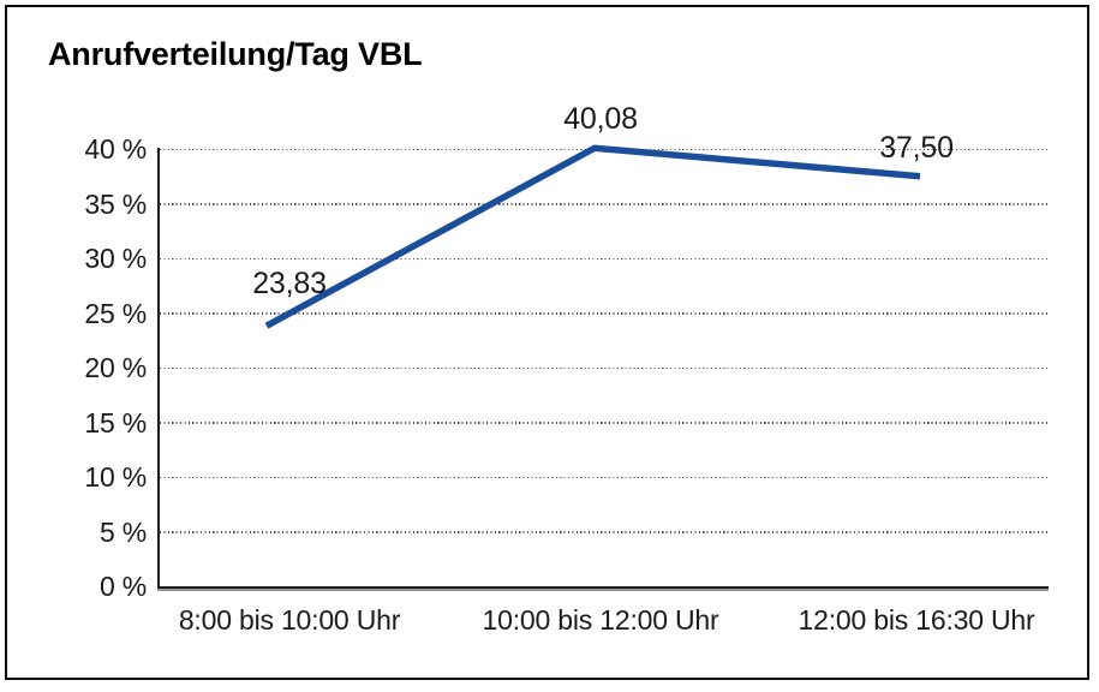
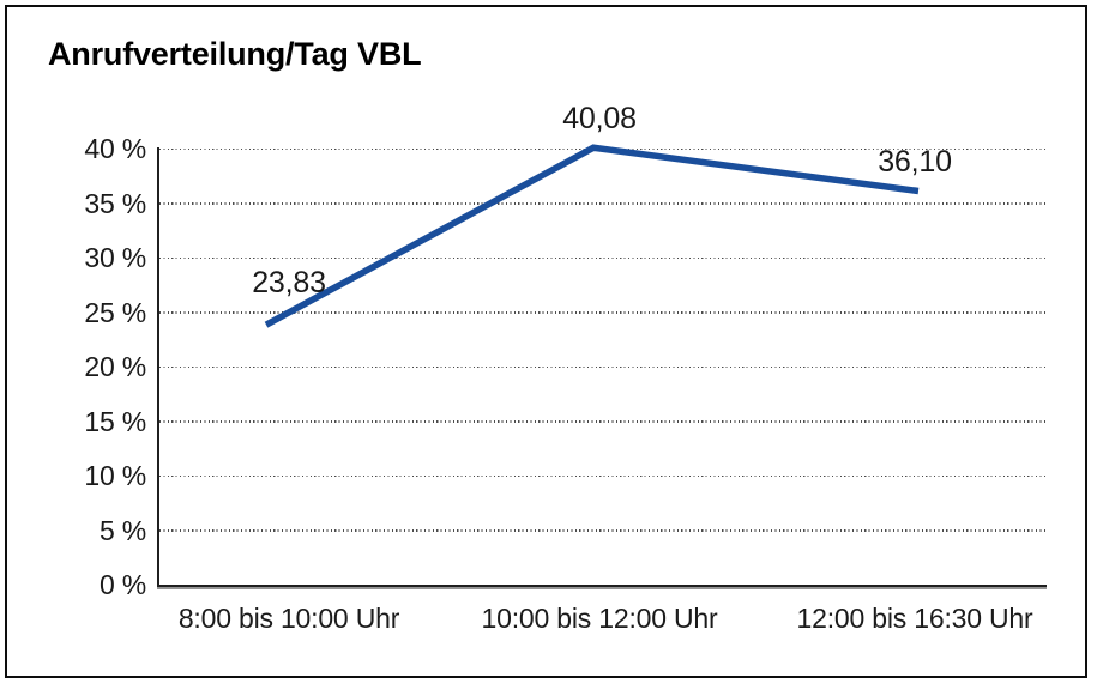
12:00 bis 16:30 Uhr: 37,50 -> 36,10
